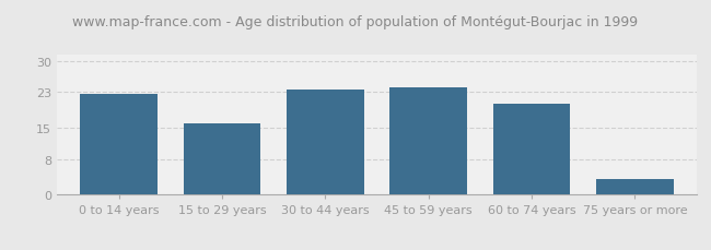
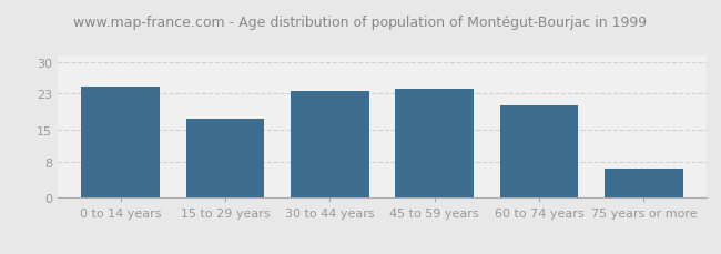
0 to 14 years: 22.5 -> 24.5
15 to 29 years: 16.0 -> 17.5
75 years or more: 3.5 -> 6.5
